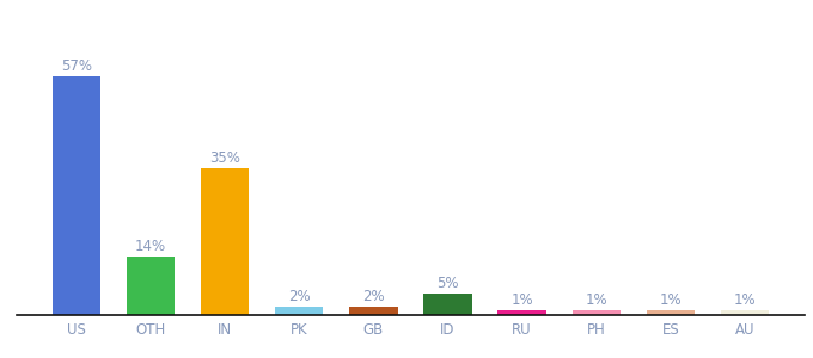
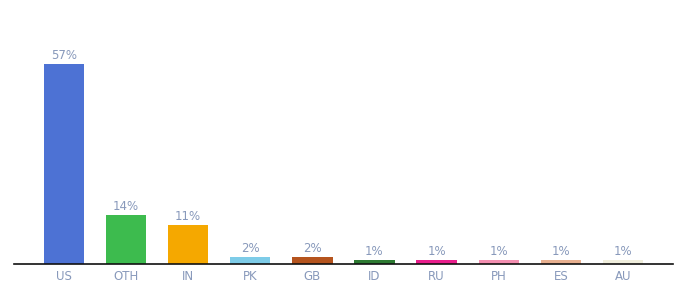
IN: 35% -> 11%
ID: 5% -> 1%
